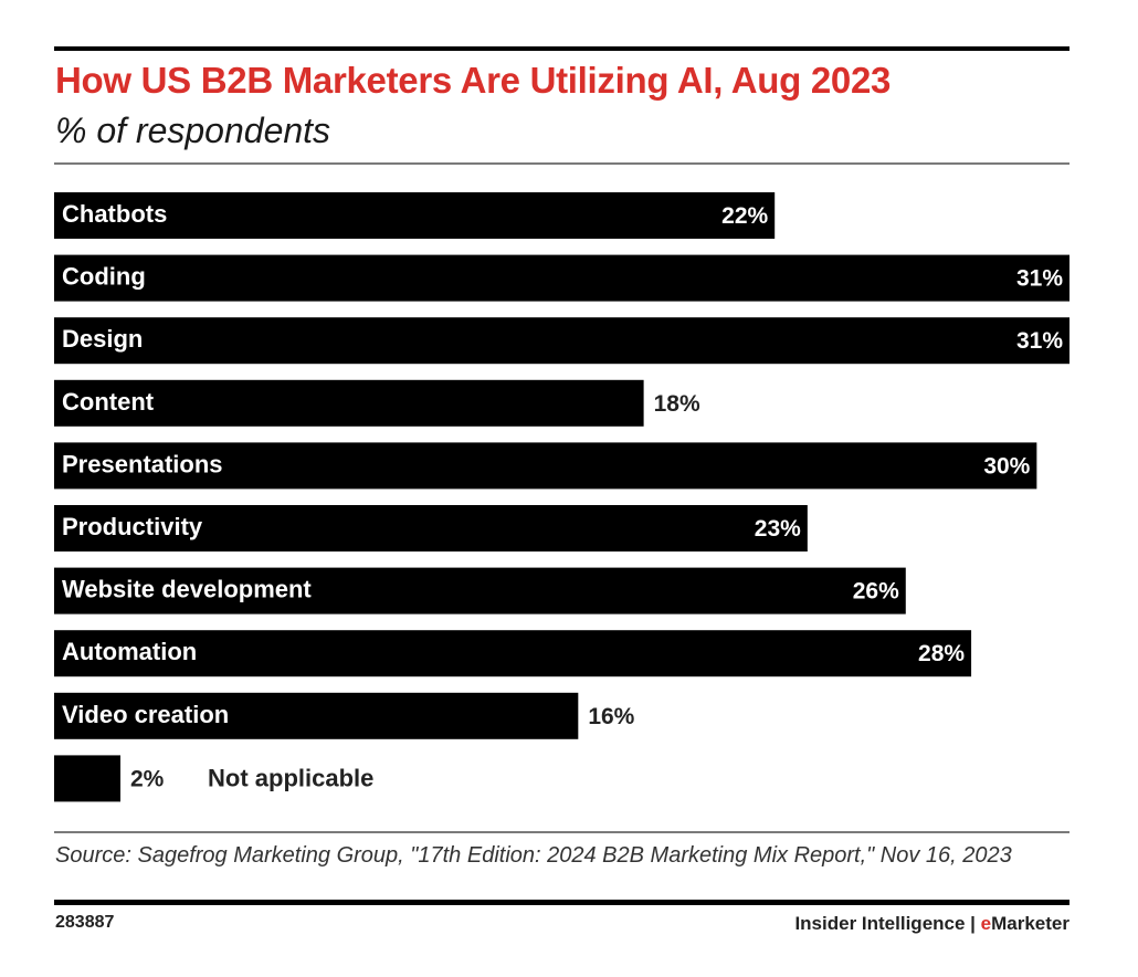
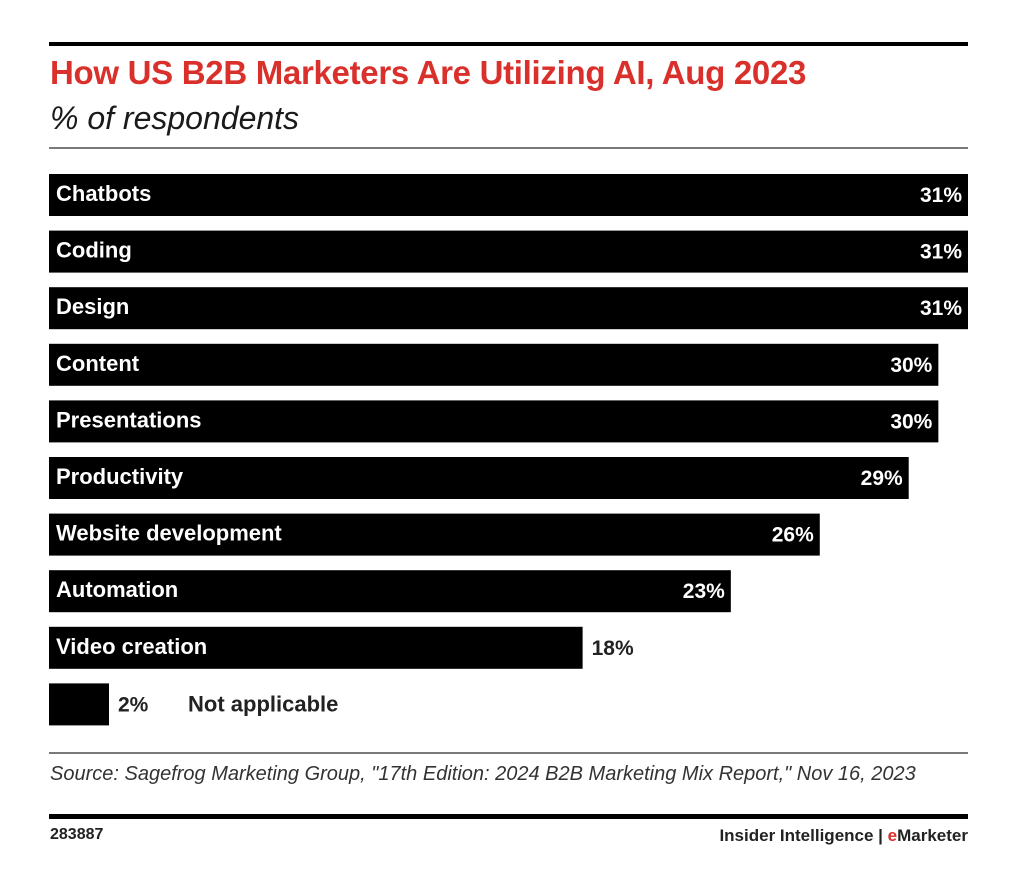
Chatbots: 22% -> 31%
Content: 18% -> 30%
Productivity: 23% -> 29%
Automation: 28% -> 23%
Video creation: 16% -> 18%
